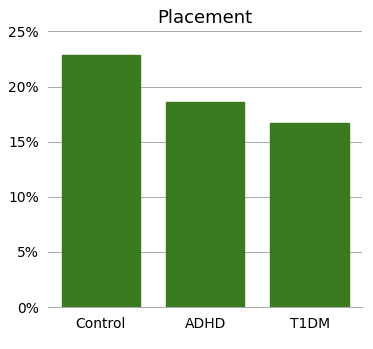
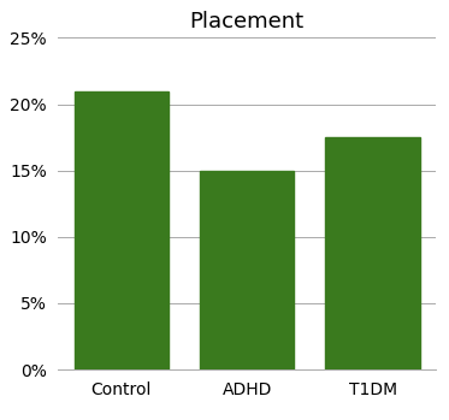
Control: 22.9% -> 21.0%
ADHD: 18.6% -> 15.0%
T1DM: 16.7% -> 17.5%
